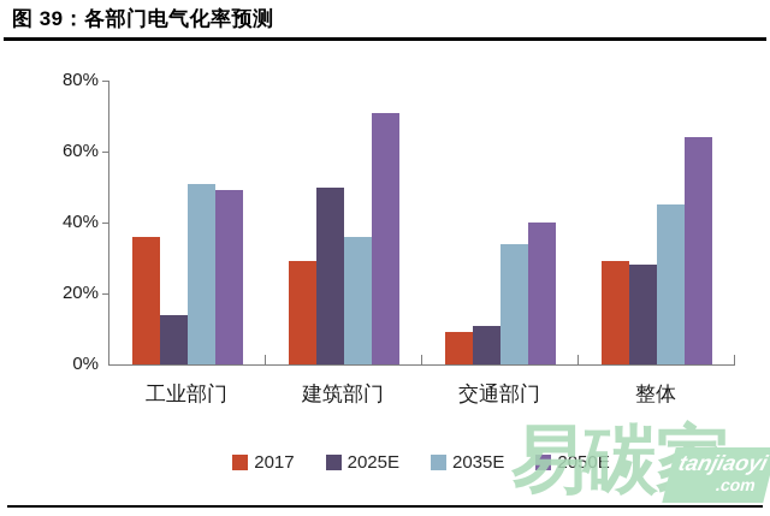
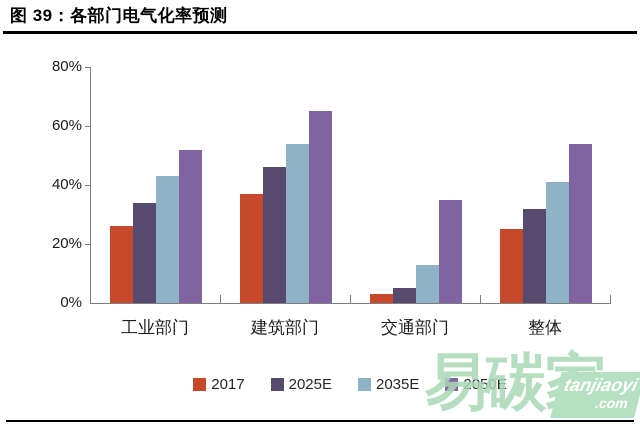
2017/工业部门: 36% -> 26%
2025E/工业部门: 14% -> 34%
2035E/工业部门: 51% -> 43%
2050E/工业部门: 49% -> 52%
2017/建筑部门: 29% -> 37%
2025E/建筑部门: 50% -> 46%
2035E/建筑部门: 36% -> 54%
2050E/建筑部门: 71% -> 65%
2017/交通部门: 9% -> 3%
2025E/交通部门: 11% -> 5%
2035E/交通部门: 34% -> 13%
2050E/交通部门: 40% -> 35%
2017/整体: 29% -> 25%
2025E/整体: 28% -> 32%
2035E/整体: 45% -> 41%
2050E/整体: 64% -> 54%
